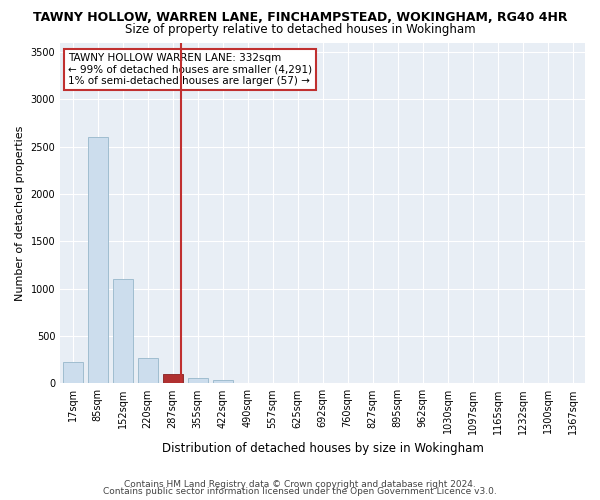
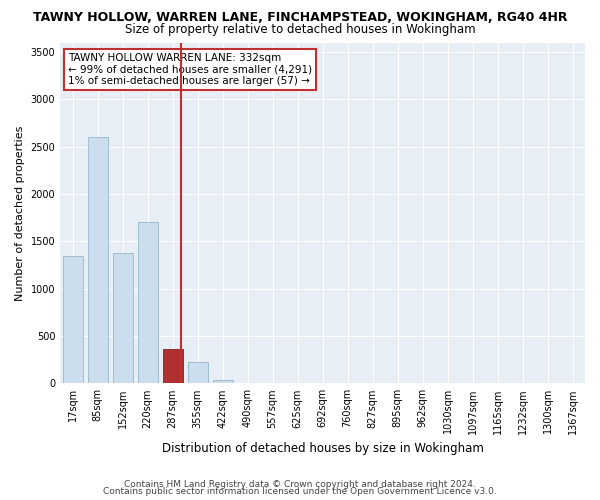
17sqm: 230 -> 1340
152sqm: 1100 -> 1380
220sqm: 270 -> 1700
287sqm: 100 -> 360
355sqm: 60 -> 220
